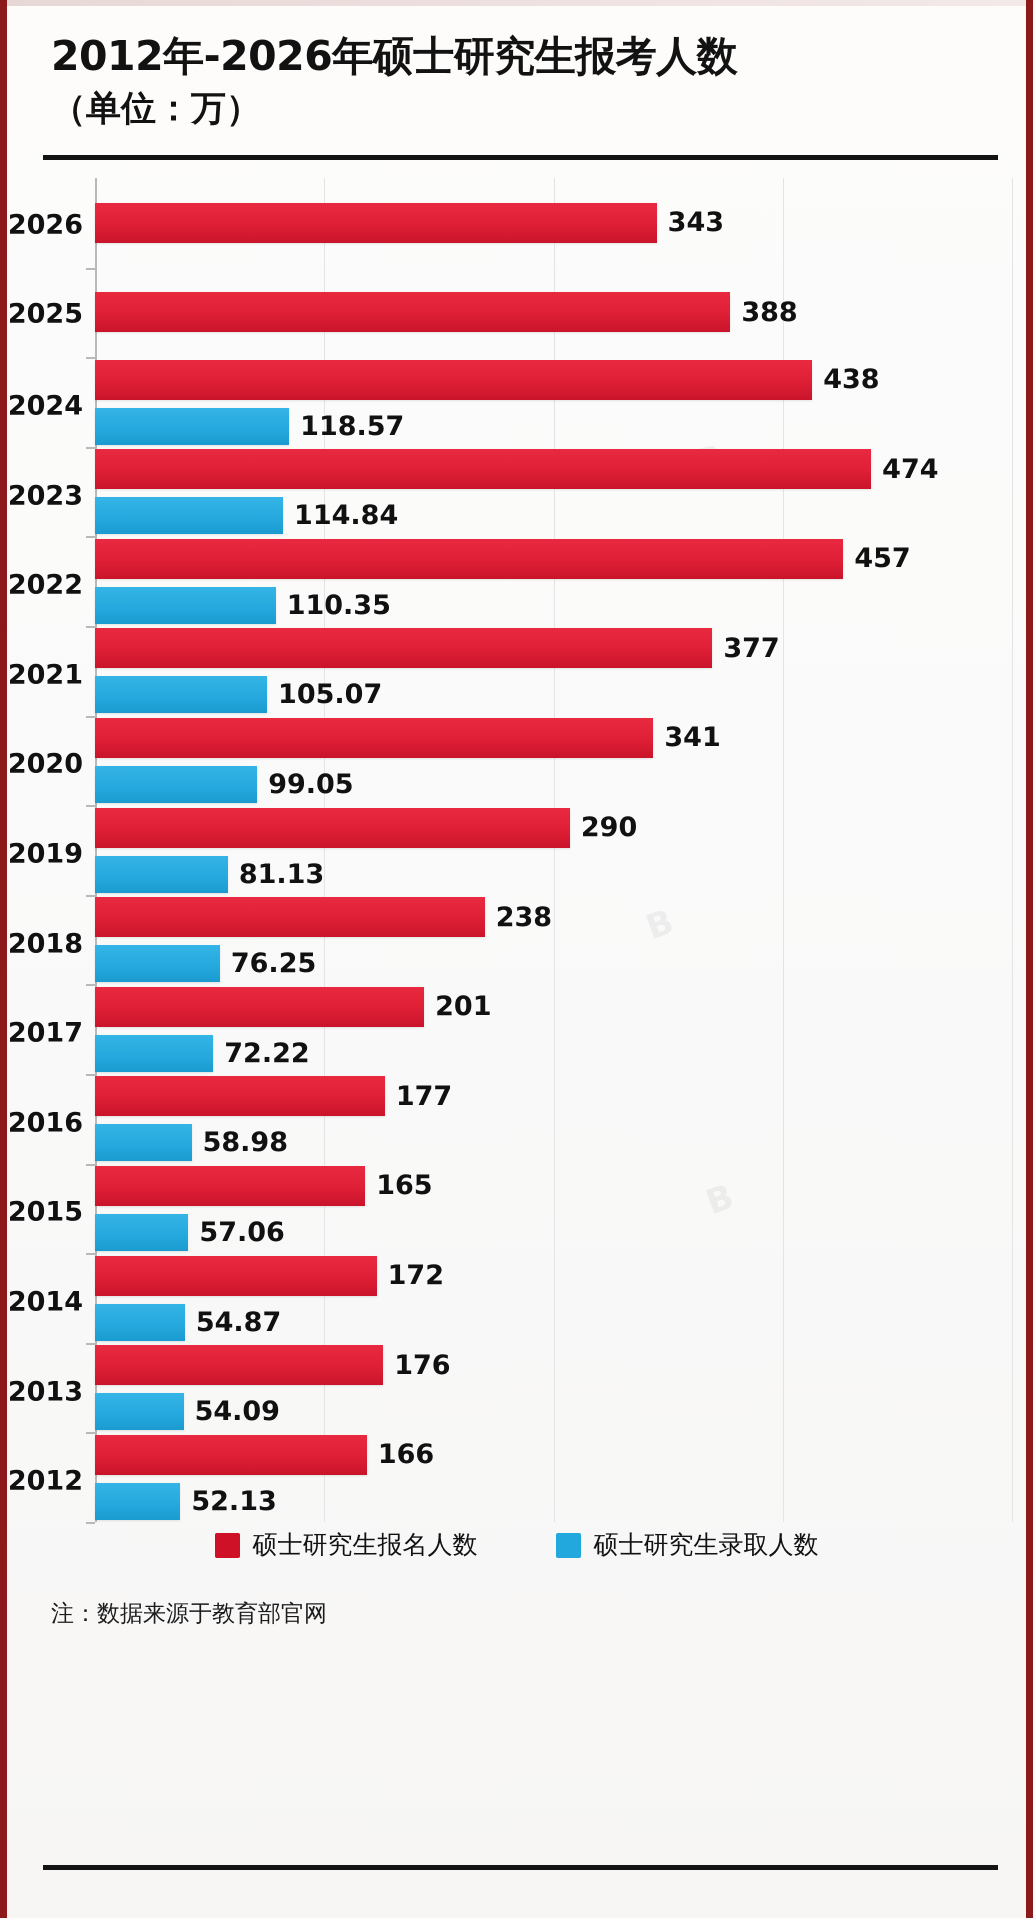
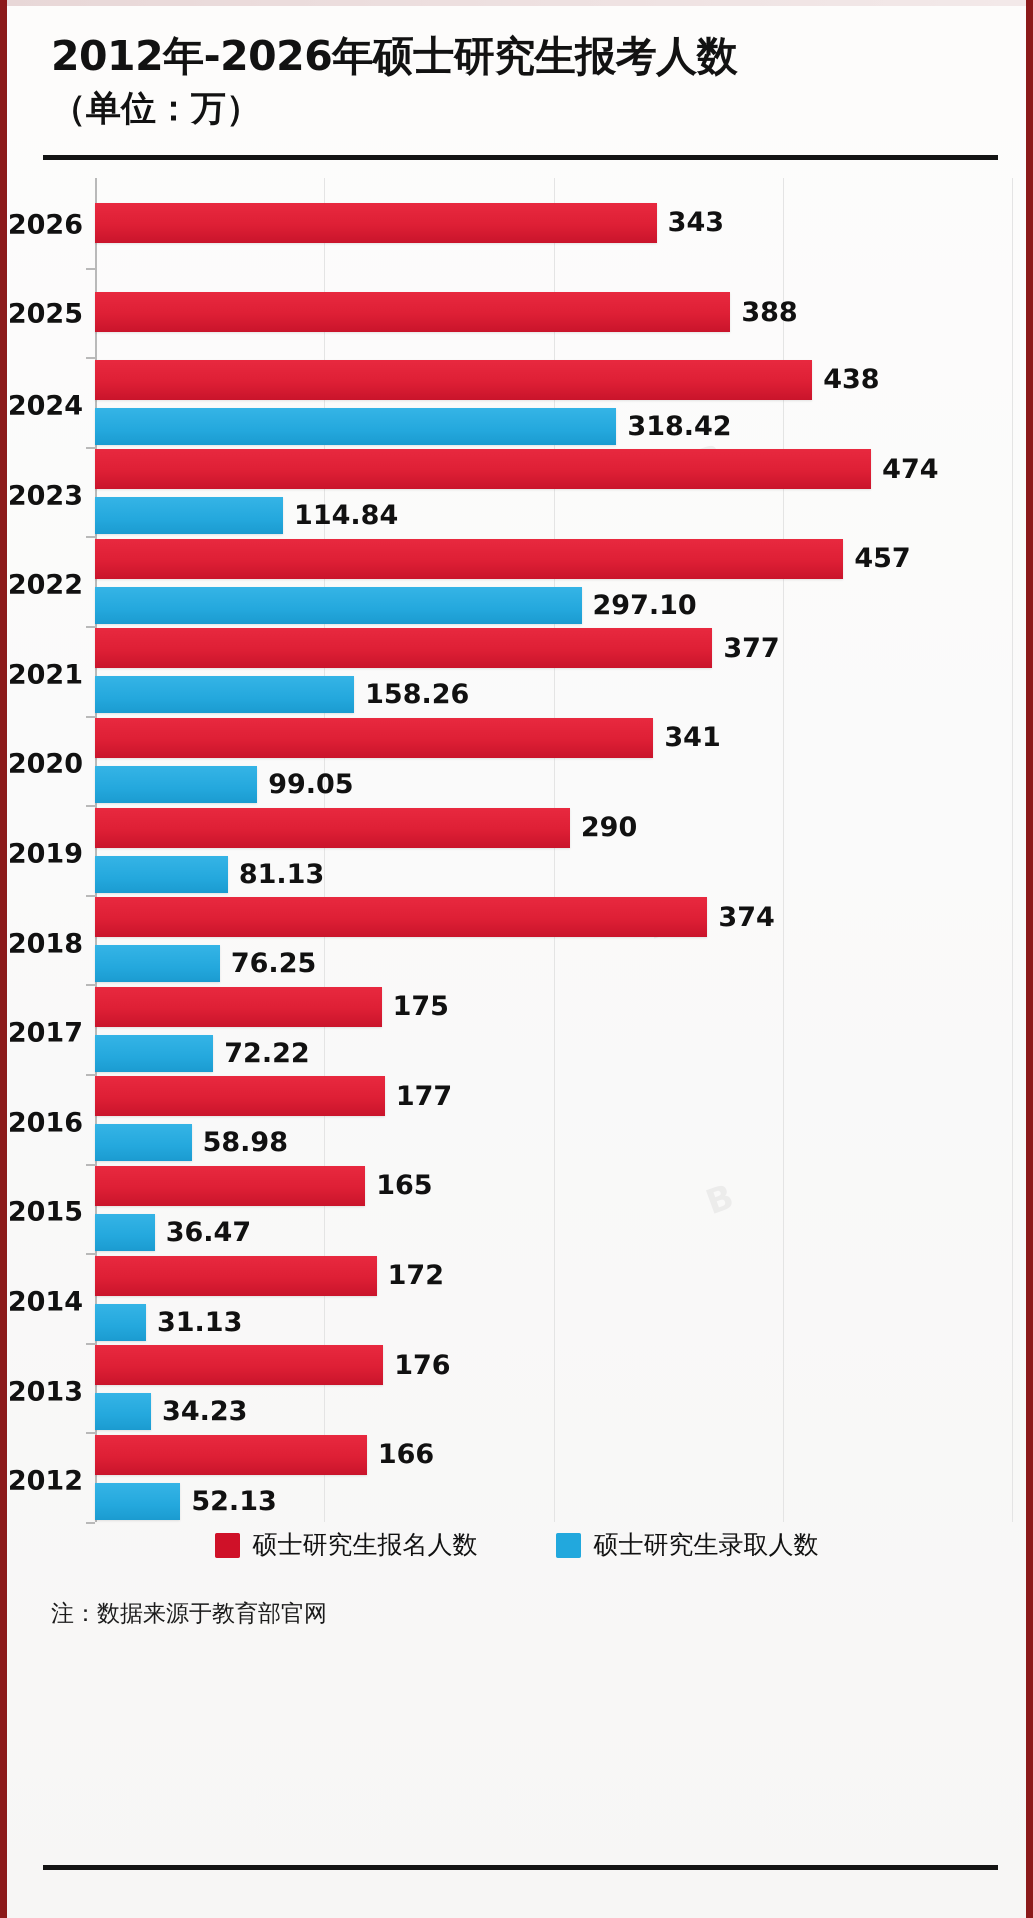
硕士研究生录取人数/2024: 118.57 -> 318.42
硕士研究生录取人数/2022: 110.35 -> 297.10
硕士研究生录取人数/2021: 105.07 -> 158.26
硕士研究生报名人数/2018: 238 -> 374
硕士研究生报名人数/2017: 201 -> 175
硕士研究生录取人数/2015: 57.06 -> 36.47
硕士研究生录取人数/2014: 54.87 -> 31.13
硕士研究生录取人数/2013: 54.09 -> 34.23
